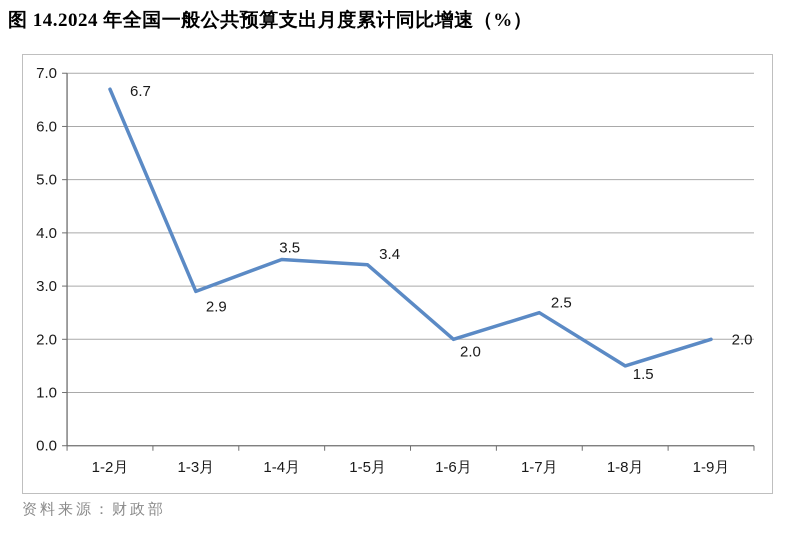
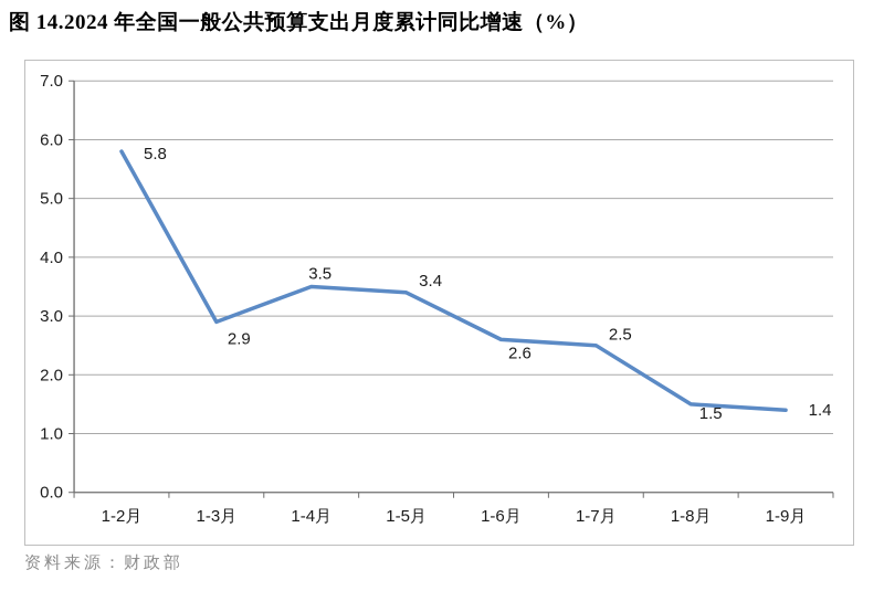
1-2月: 6.7 -> 5.8
1-6月: 2.0 -> 2.6
1-9月: 2.0 -> 1.4
